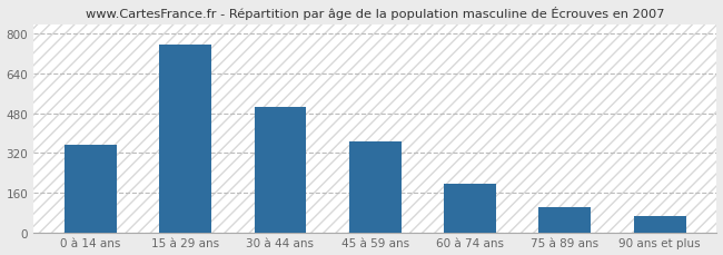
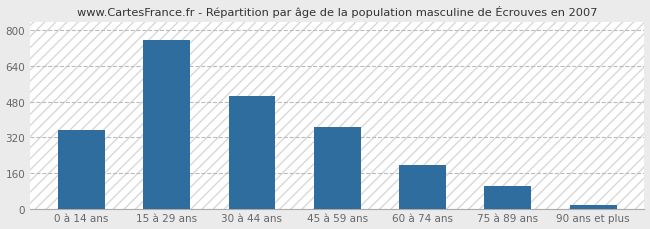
90 ans et plus: 65 -> 15
